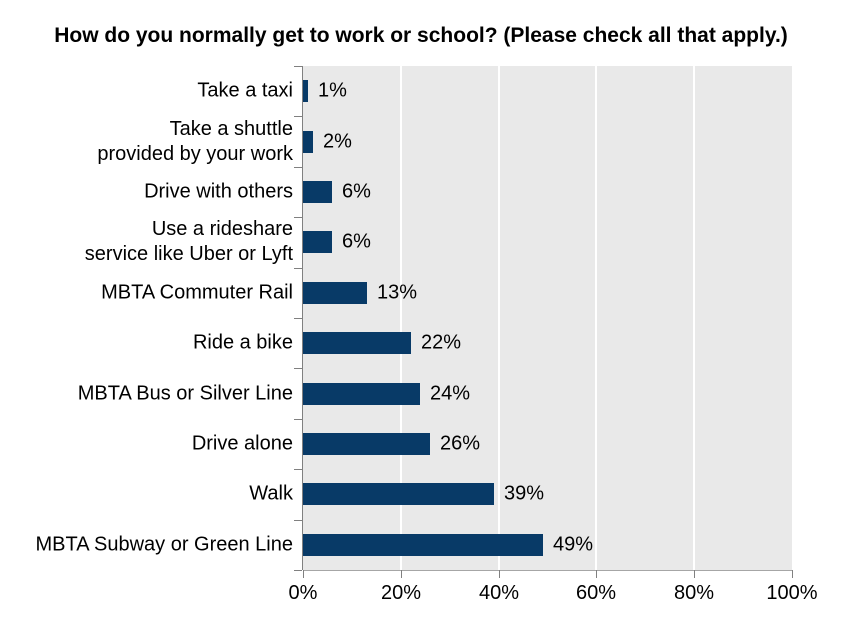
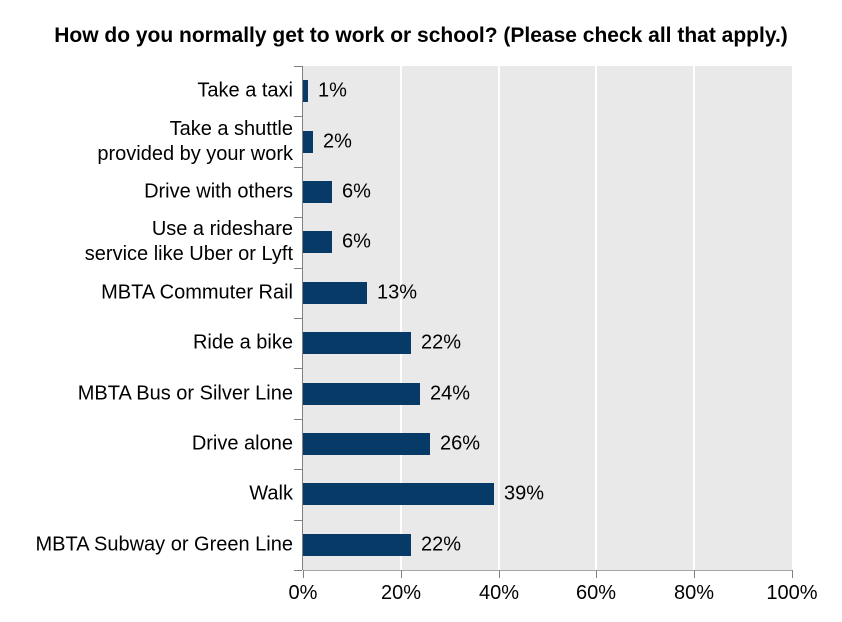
MBTA Subway or Green Line: 49% -> 22%
